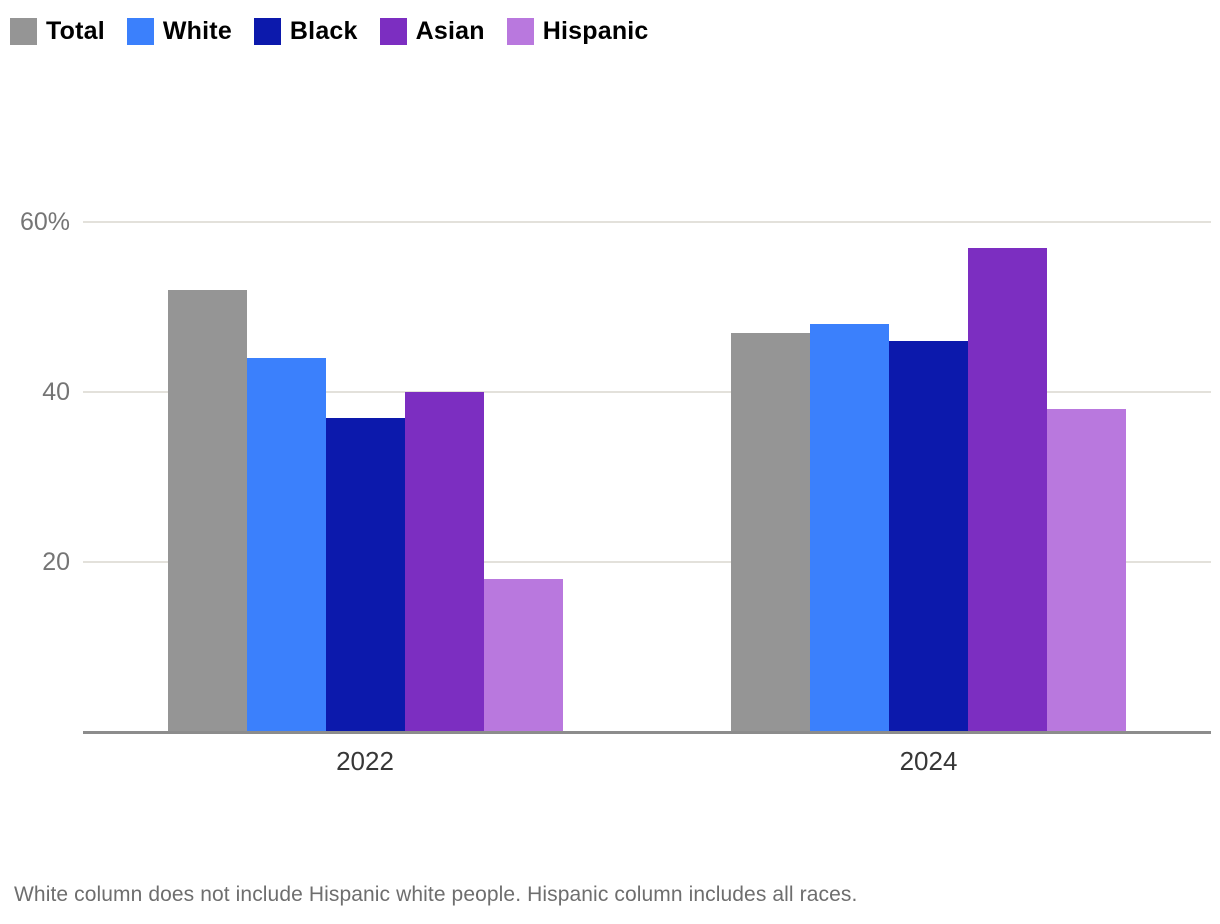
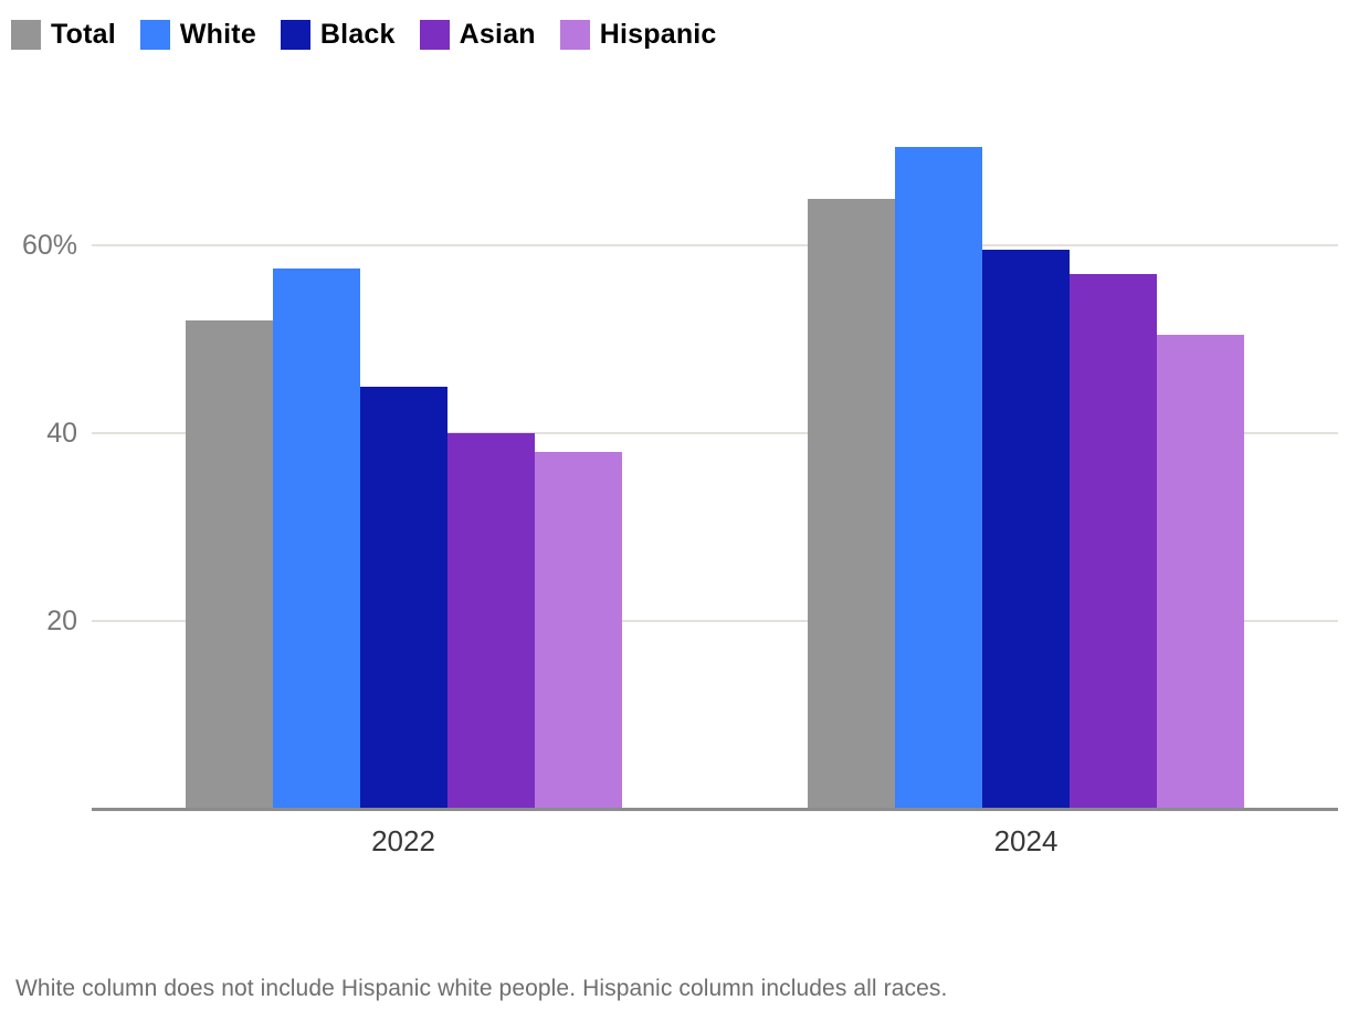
White/2022: 44% -> 58%
Black/2022: 37% -> 45%
Hispanic/2022: 18% -> 38%
Total/2024: 47% -> 65%
White/2024: 48% -> 70%
Black/2024: 46% -> 60%
Hispanic/2024: 38% -> 50%
